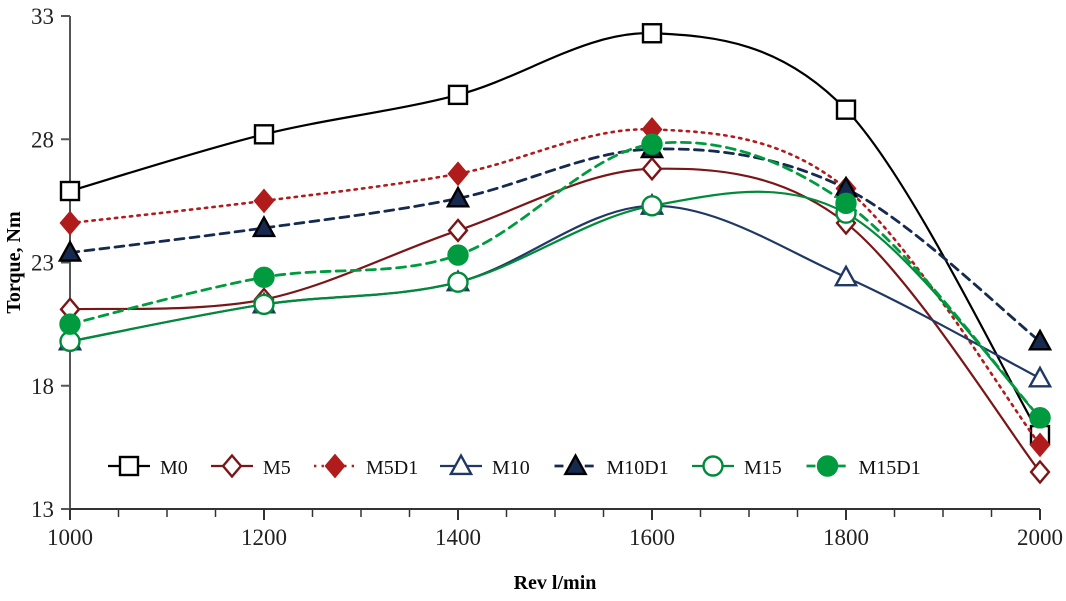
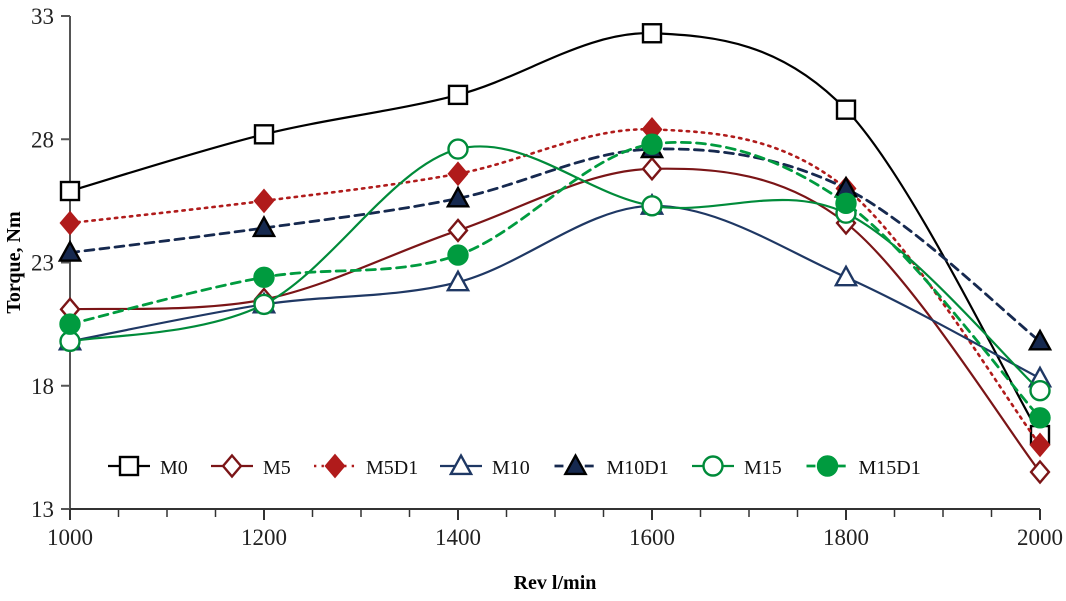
M15/1400: 22.2 -> 27.6
M15/2000: 16.7 -> 17.8
